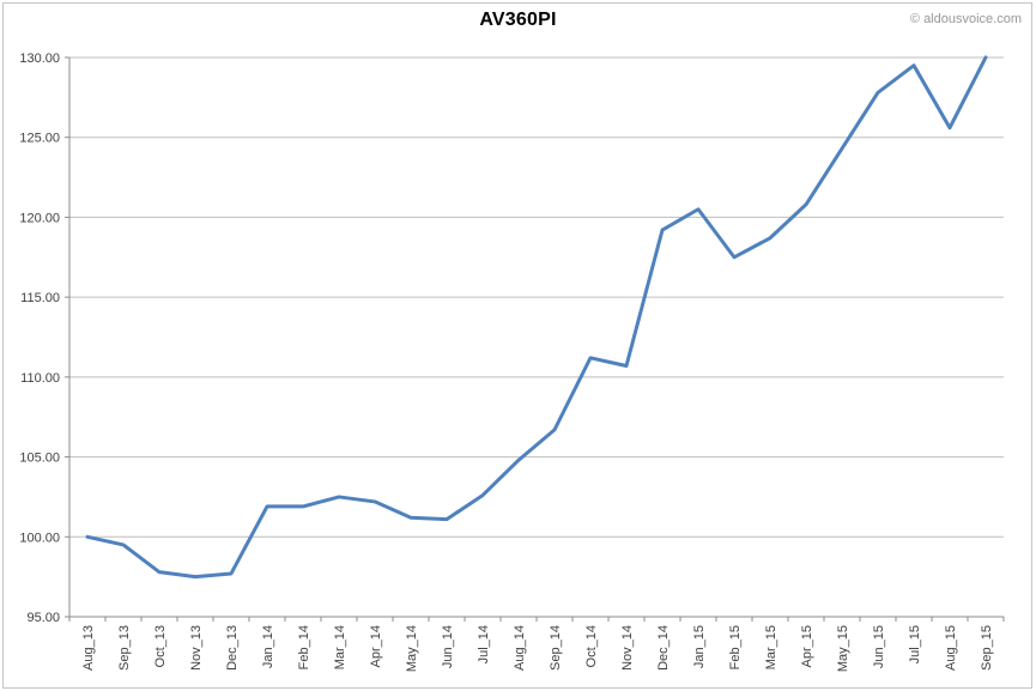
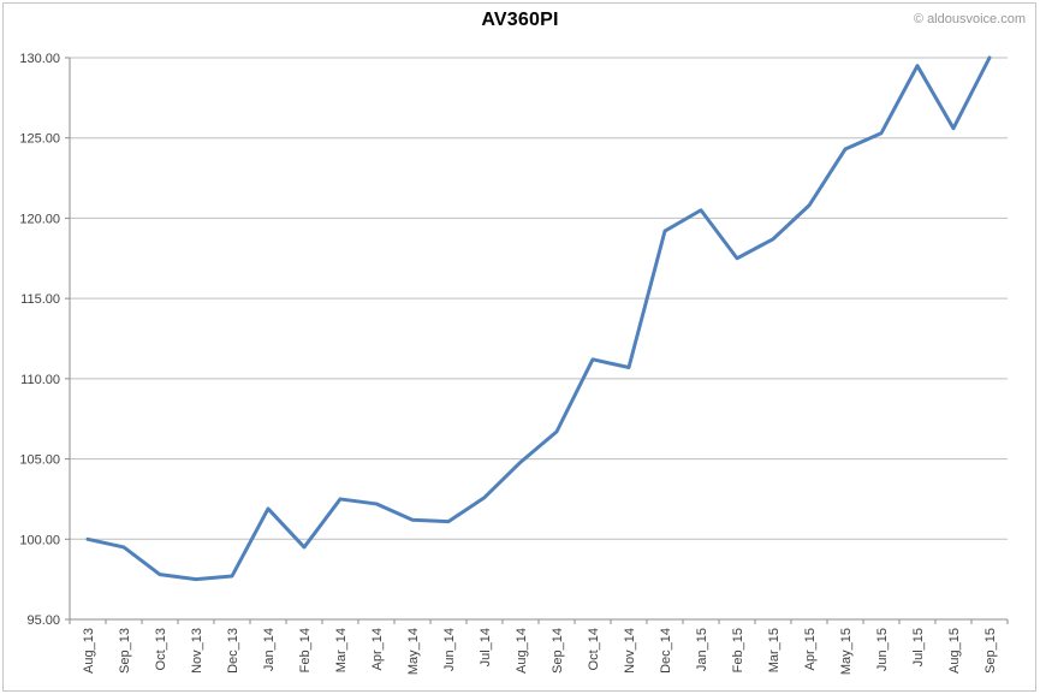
Feb_14: 101.9 -> 99.5
Jun_15: 127.8 -> 125.3
